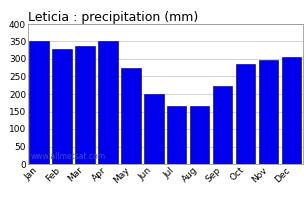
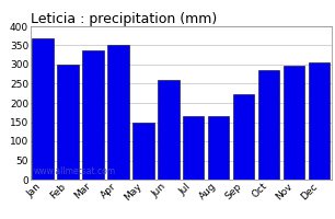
Jan: 350 -> 370
Feb: 328 -> 300
May: 273 -> 150
Jun: 200 -> 260
